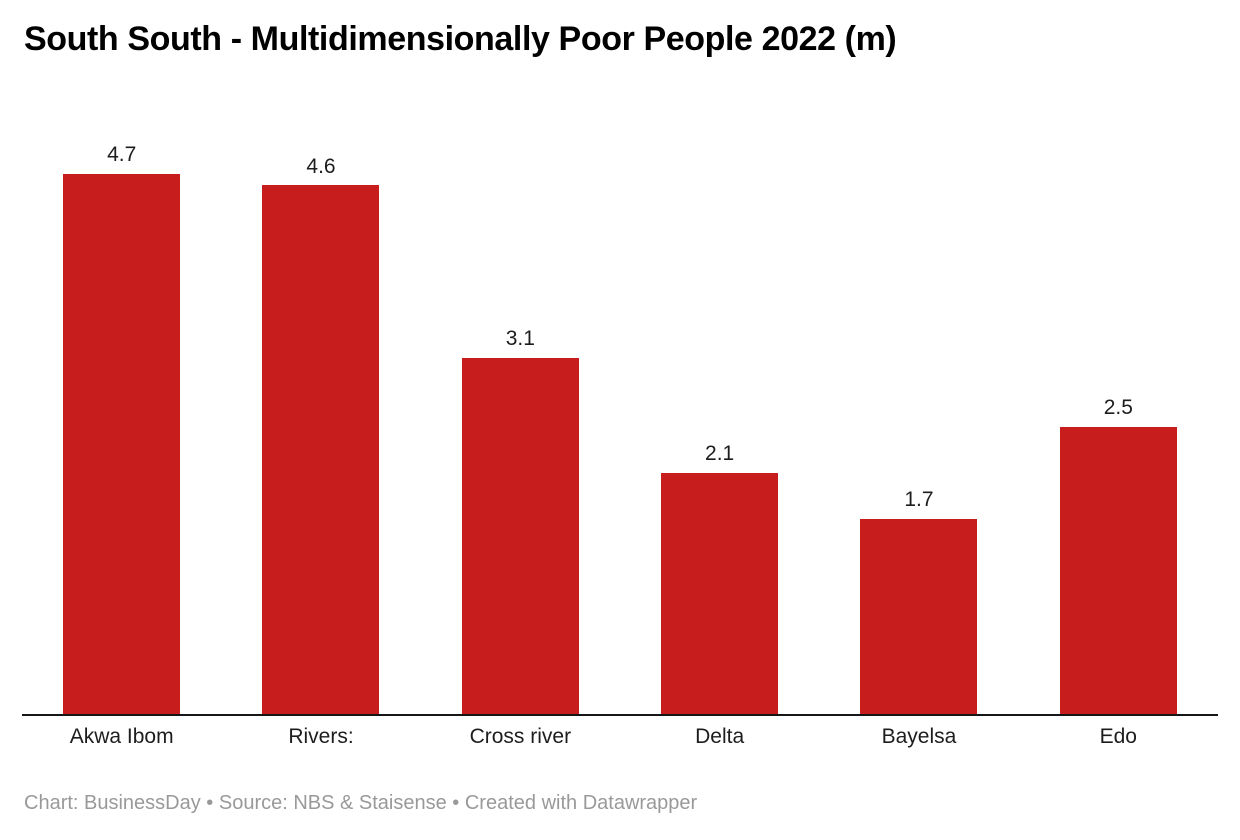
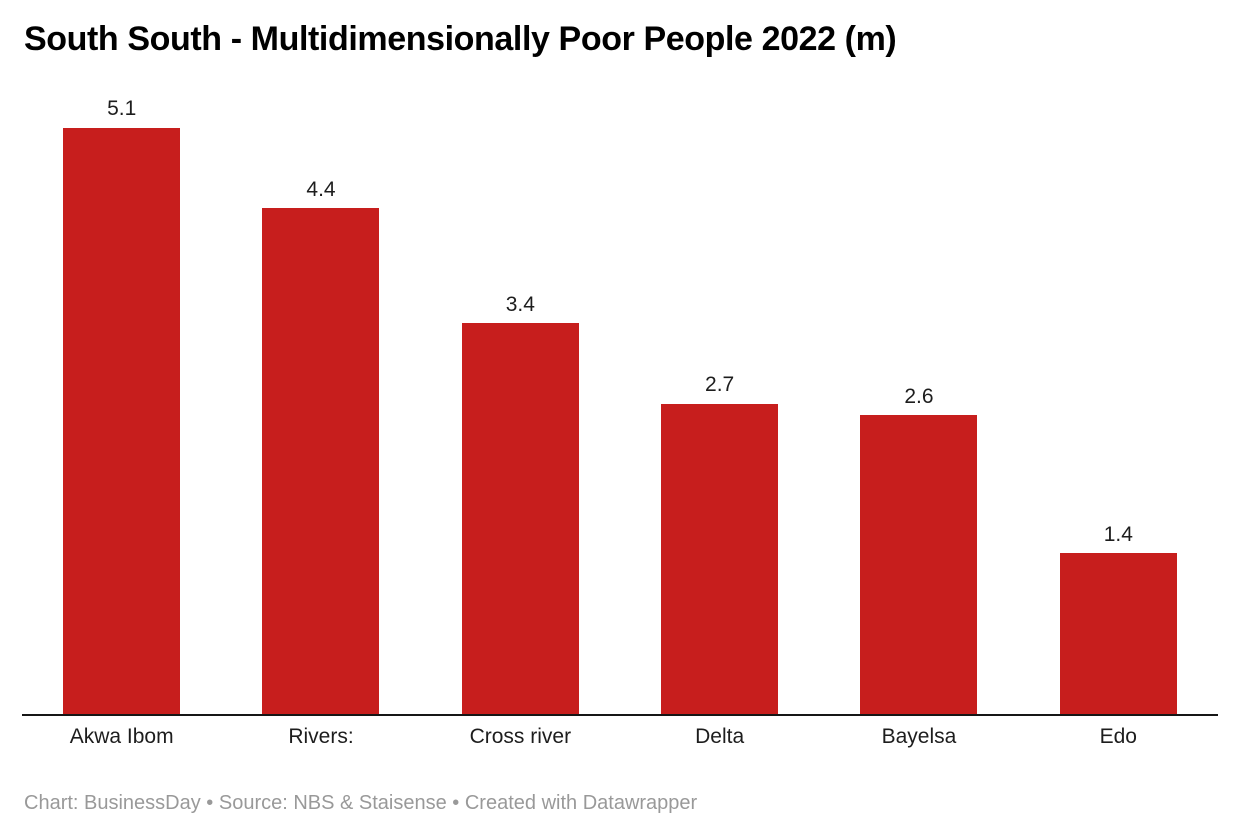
Akwa Ibom: 4.7 -> 5.1
Rivers:: 4.6 -> 4.4
Cross river: 3.1 -> 3.4
Delta: 2.1 -> 2.7
Bayelsa: 1.7 -> 2.6
Edo: 2.5 -> 1.4
